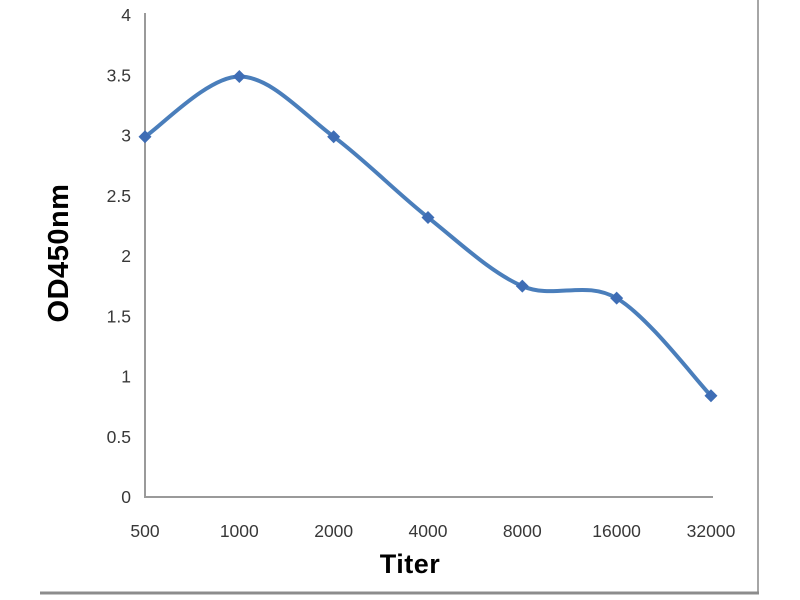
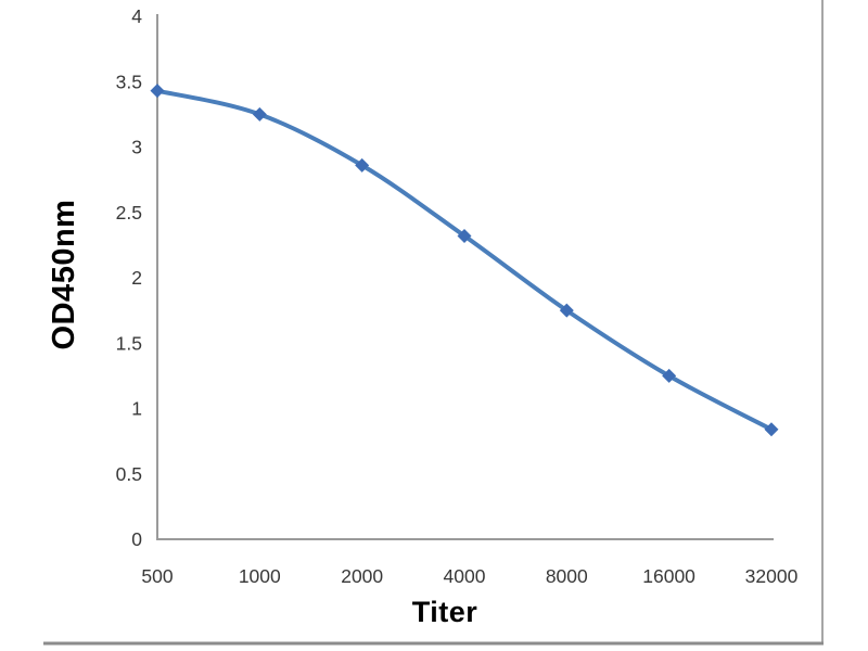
500: 2.99 -> 3.43
1000: 3.49 -> 3.25
2000: 2.99 -> 2.86
16000: 1.65 -> 1.25
